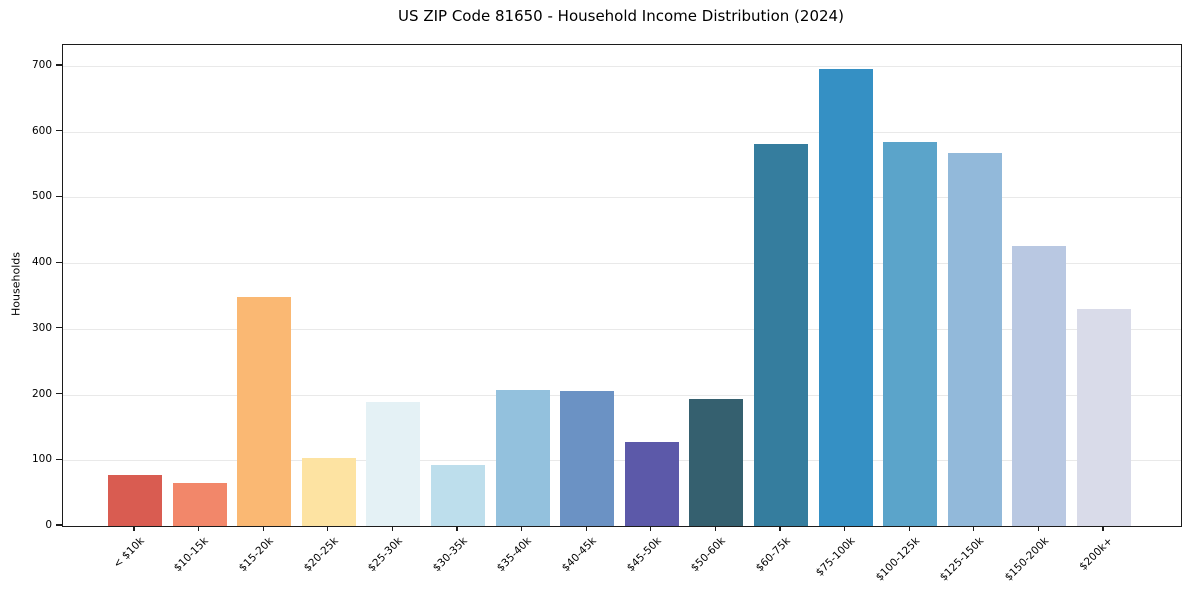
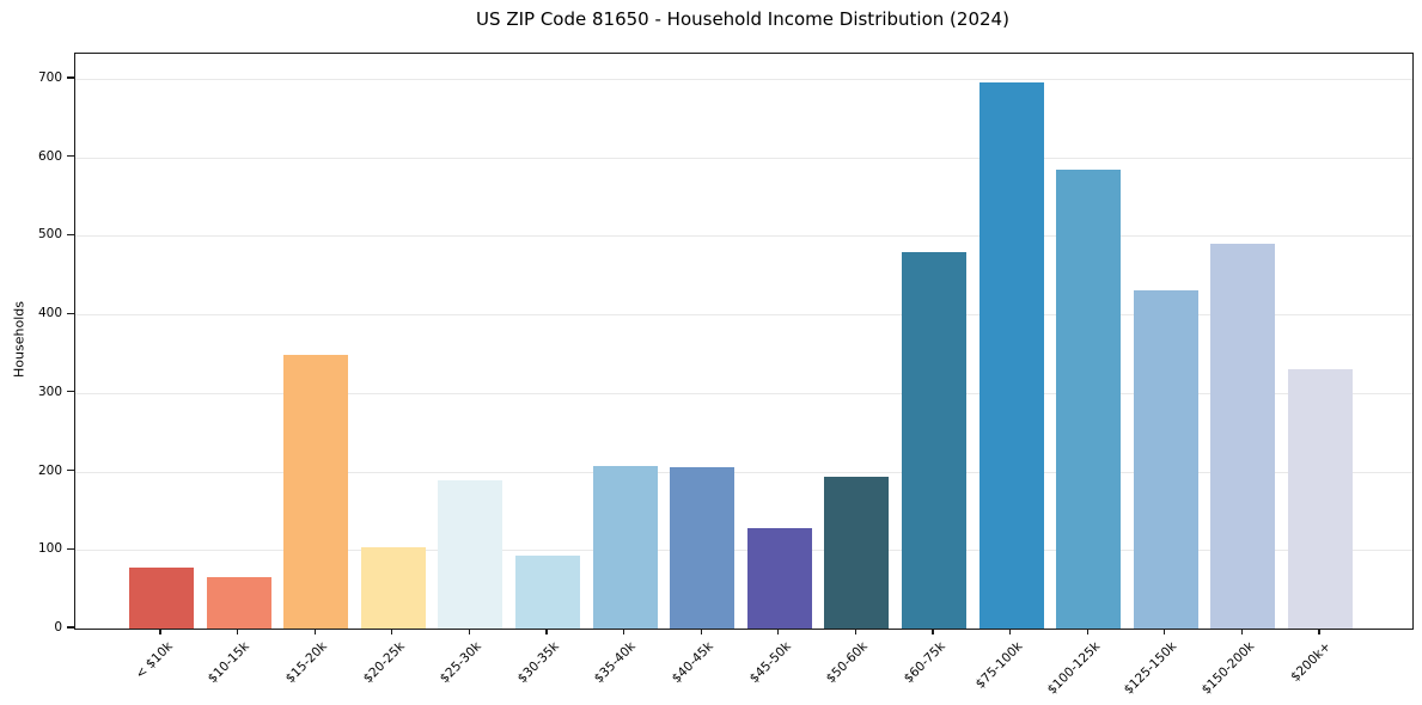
$60-75k: 580 -> 480
$125-150k: 570 -> 430
$150-200k: 430 -> 490
